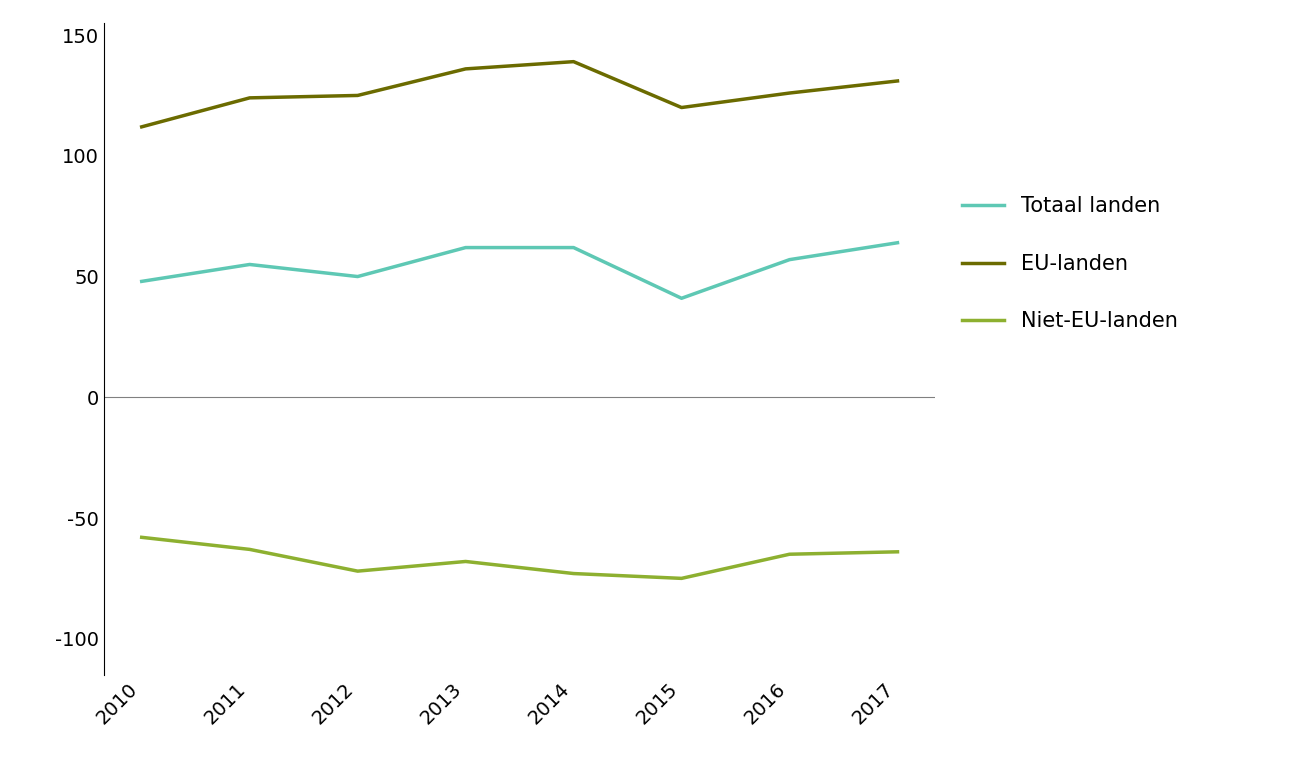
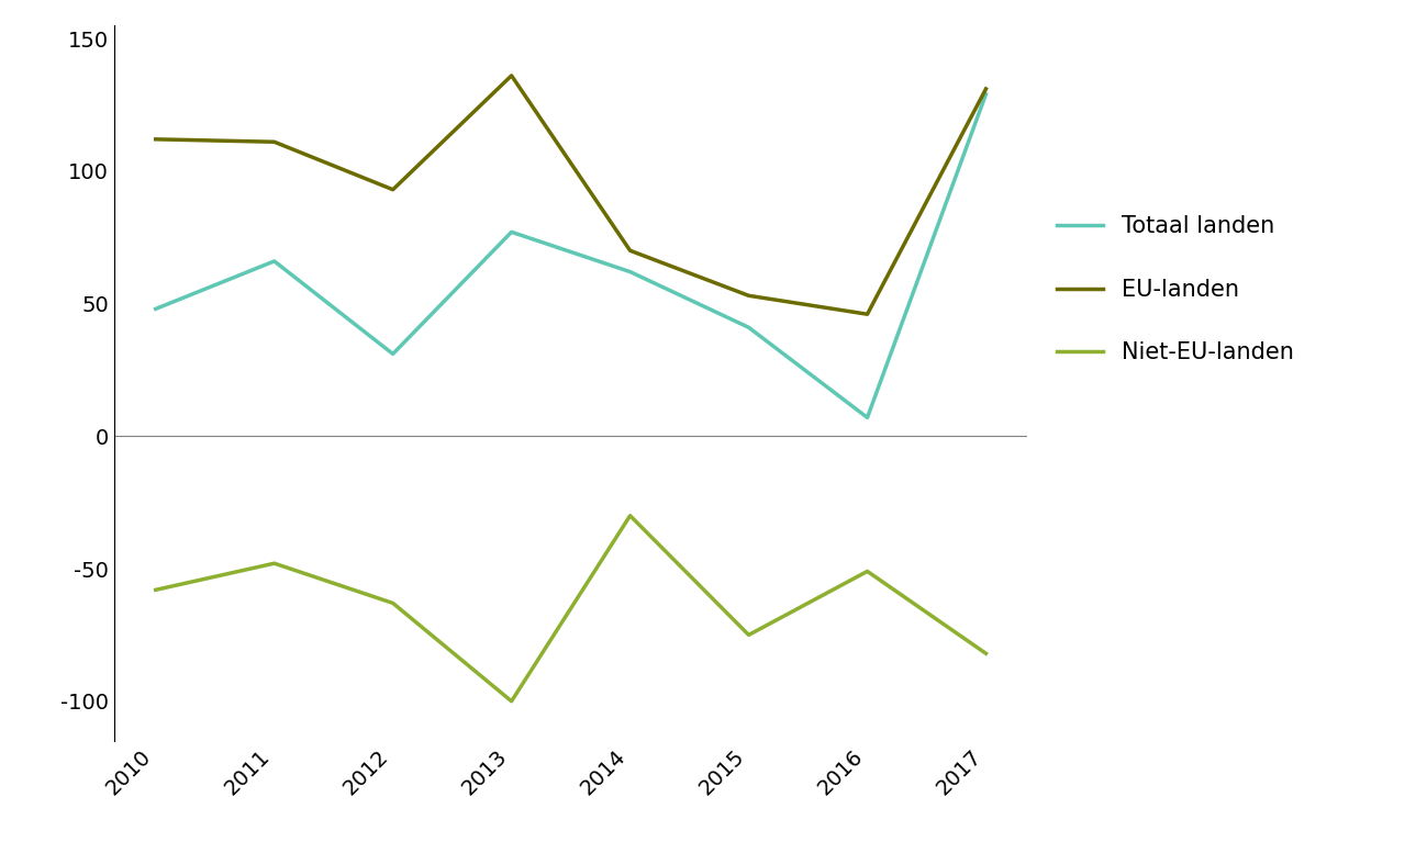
Totaal landen/2011: 55 -> 66
EU-landen/2011: 124 -> 111
Niet-EU-landen/2011: -63 -> -48
Totaal landen/2012: 50 -> 31
EU-landen/2012: 125 -> 93
Niet-EU-landen/2012: -72 -> -63
Totaal landen/2013: 62 -> 77
Niet-EU-landen/2013: -68 -> -100
EU-landen/2014: 139 -> 70
Niet-EU-landen/2014: -73 -> -30
EU-landen/2015: 120 -> 53
Totaal landen/2016: 57 -> 7
EU-landen/2016: 126 -> 46
Niet-EU-landen/2016: -65 -> -51
Totaal landen/2017: 64 -> 129
Niet-EU-landen/2017: -64 -> -82
